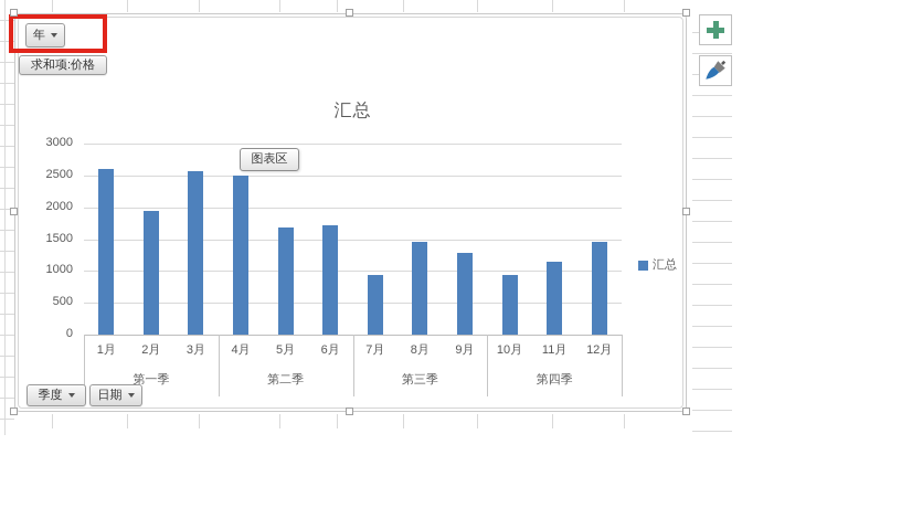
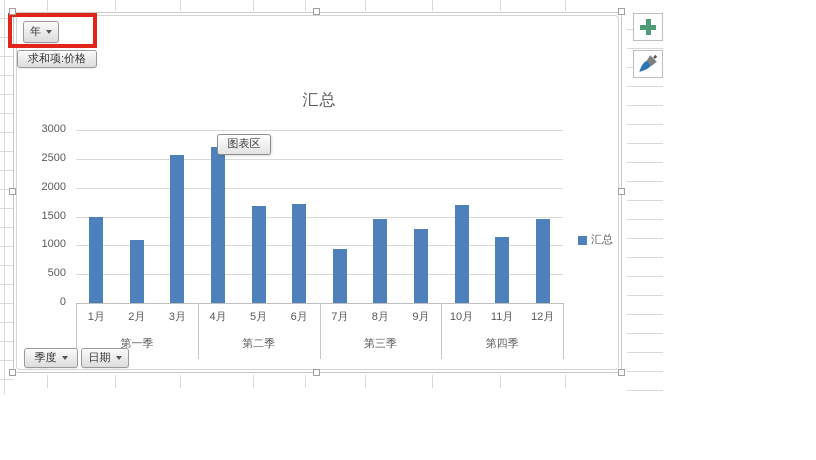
1月: 2600 -> 1500
2月: 2000 -> 1100
4月: 2500 -> 2700
10月: 900 -> 1700
